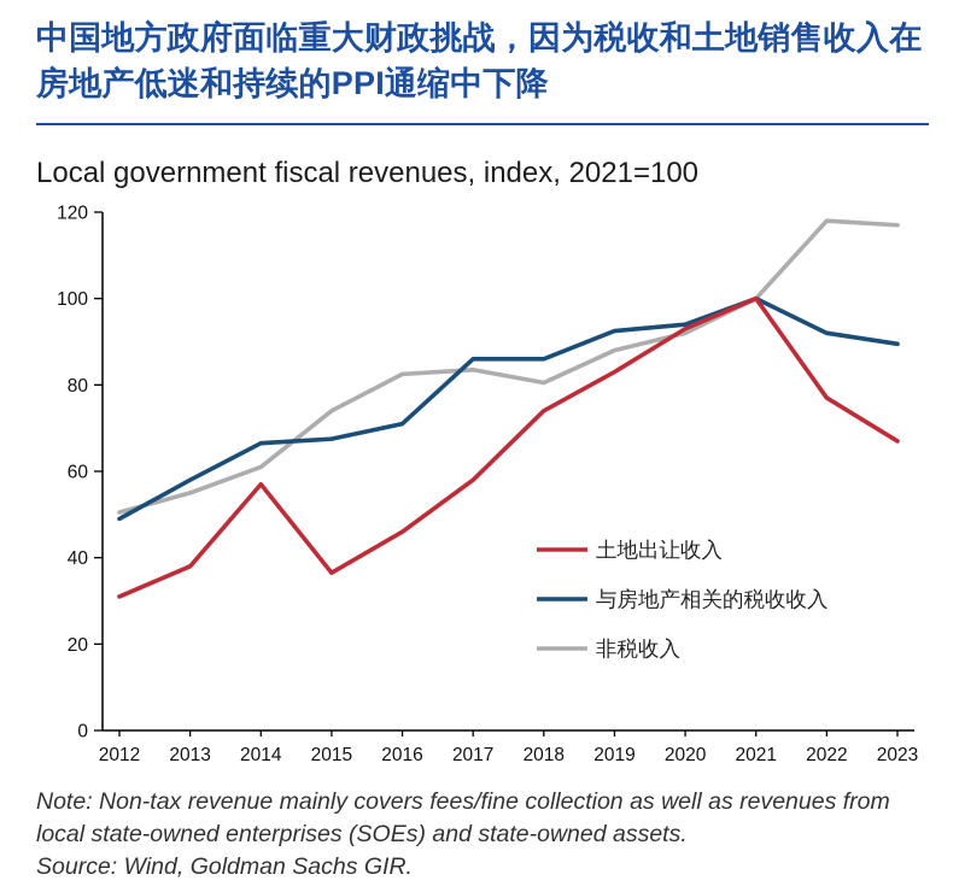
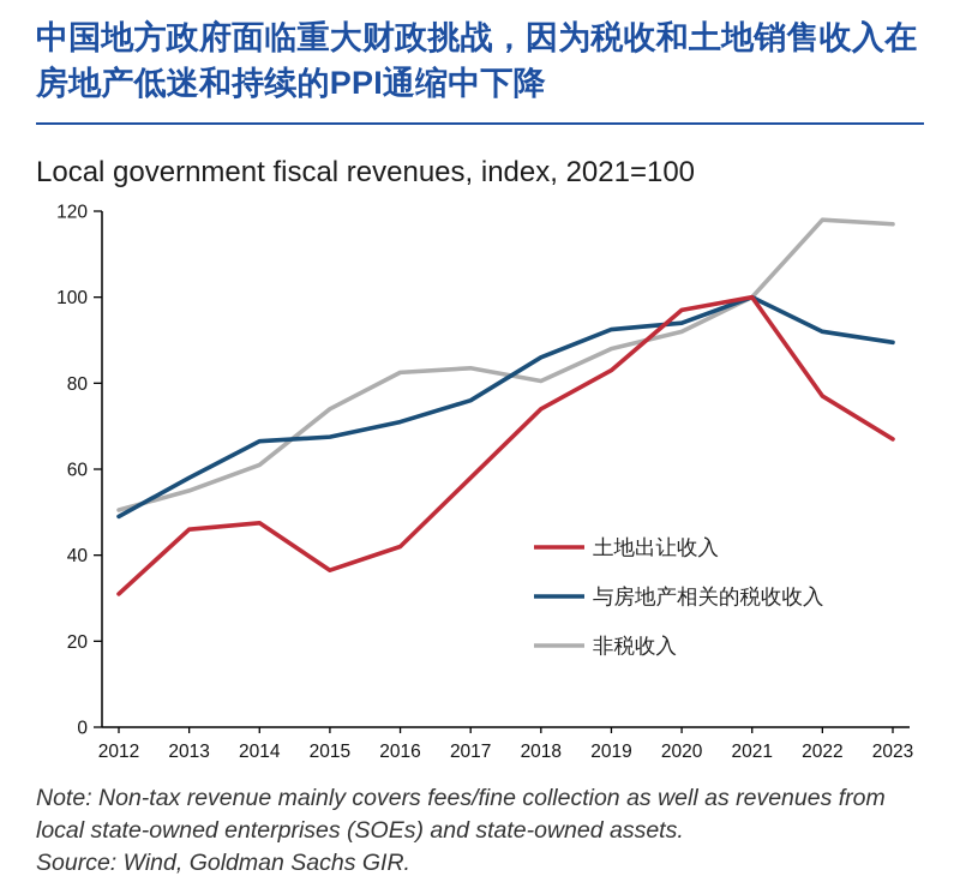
土地出让收入/2013: 38 -> 46
土地出让收入/2014: 57 -> 48
土地出让收入/2016: 46 -> 42
与房地产相关的税收收入/2017: 86 -> 76
土地出让收入/2020: 93 -> 97
